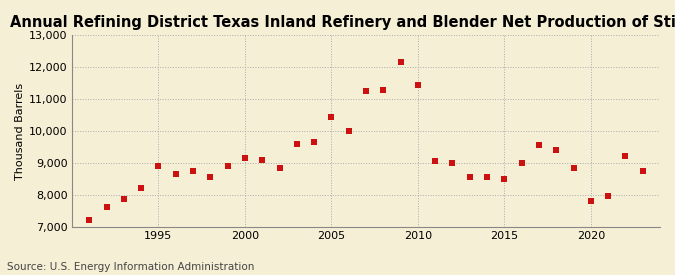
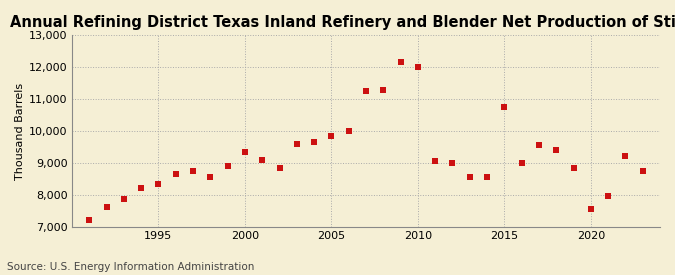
1995: 8,900 -> 8,350
2000: 9,150 -> 9,350
2005: 10,450 -> 9,850
2010: 11,450 -> 12,000
2015: 8,500 -> 10,750
2020: 7,800 -> 7,550
